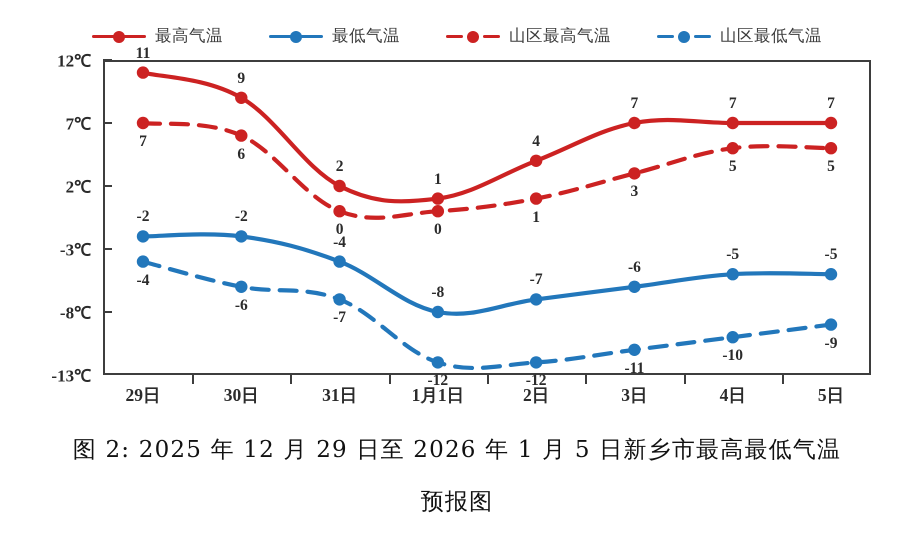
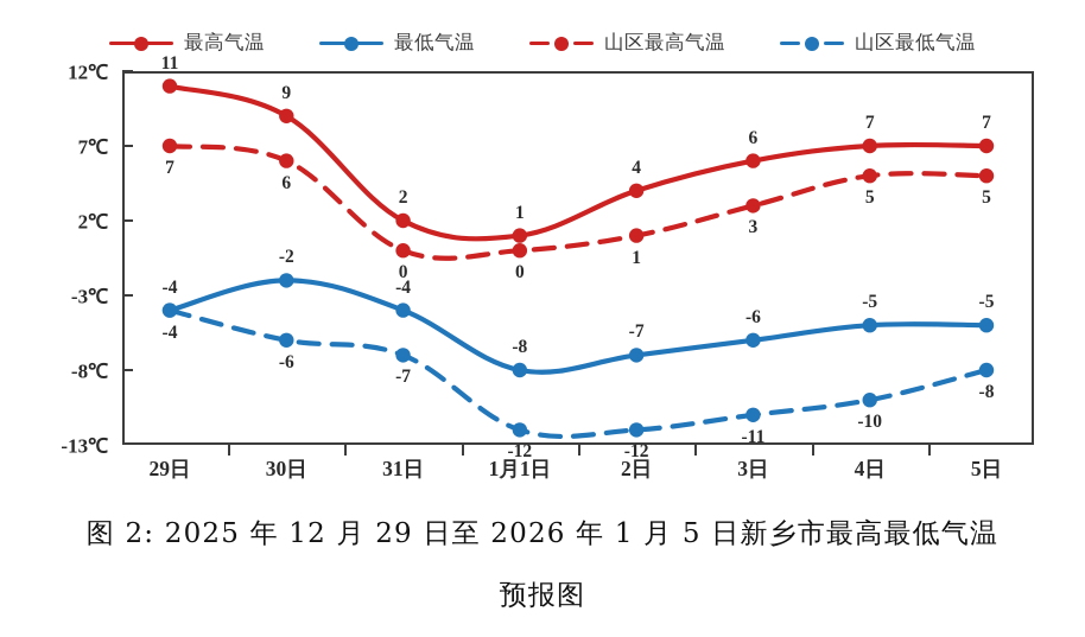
最低气温/29日: -2 -> -4
最高气温/3日: 7 -> 6
山区最低气温/5日: -9 -> -8
